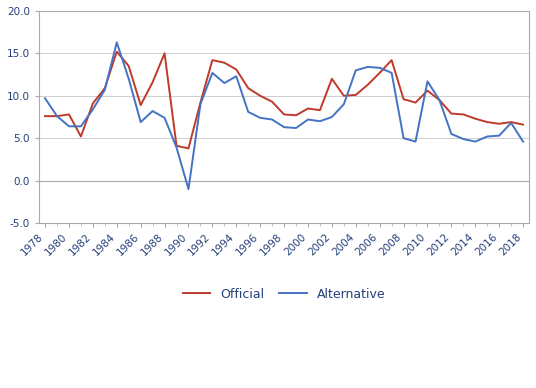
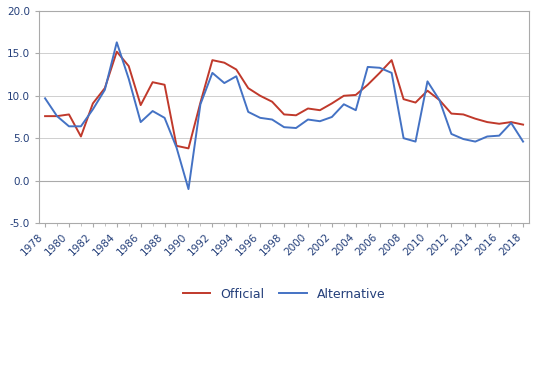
Official/1988: 15.0 -> 11.3
Official/2002: 12.0 -> 9.1
Alternative/2004: 13.0 -> 8.3
